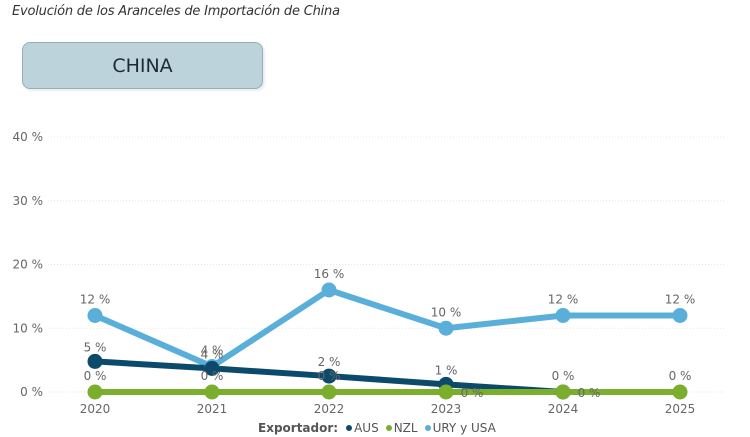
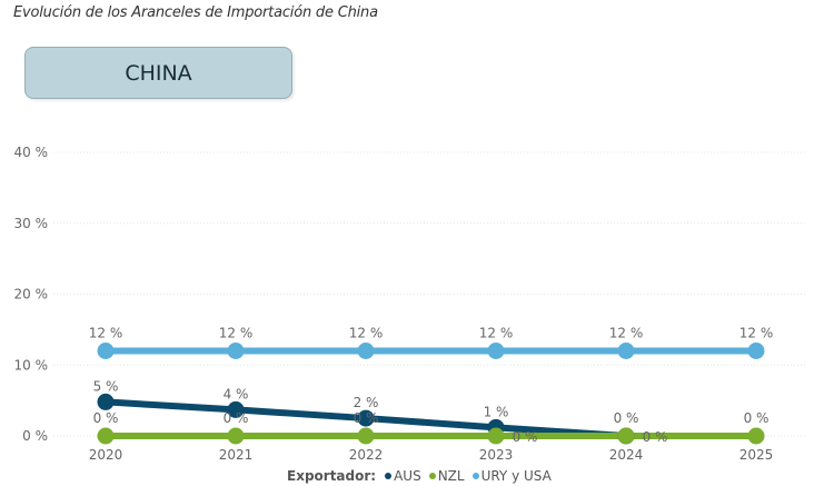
URY y USA/2021: 4 -> 12
URY y USA/2022: 16 -> 12
URY y USA/2023: 10 -> 12
